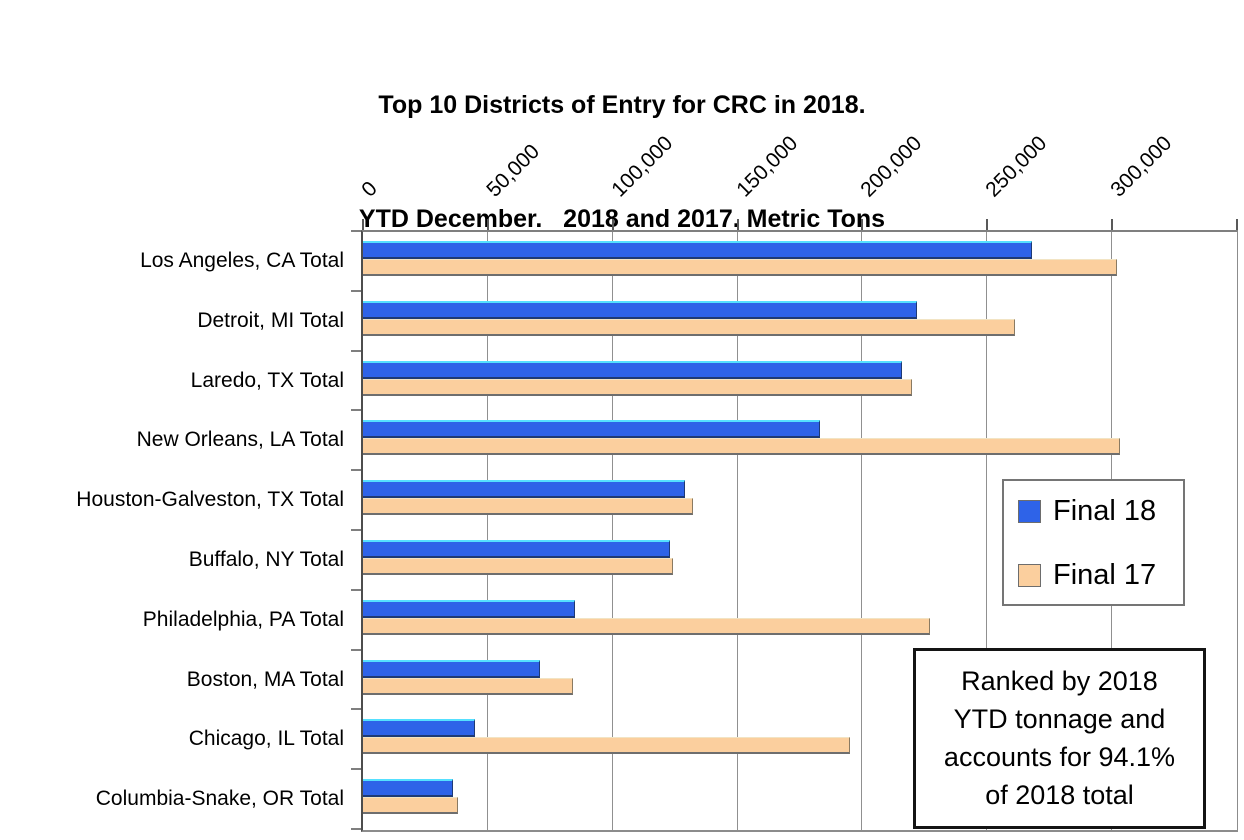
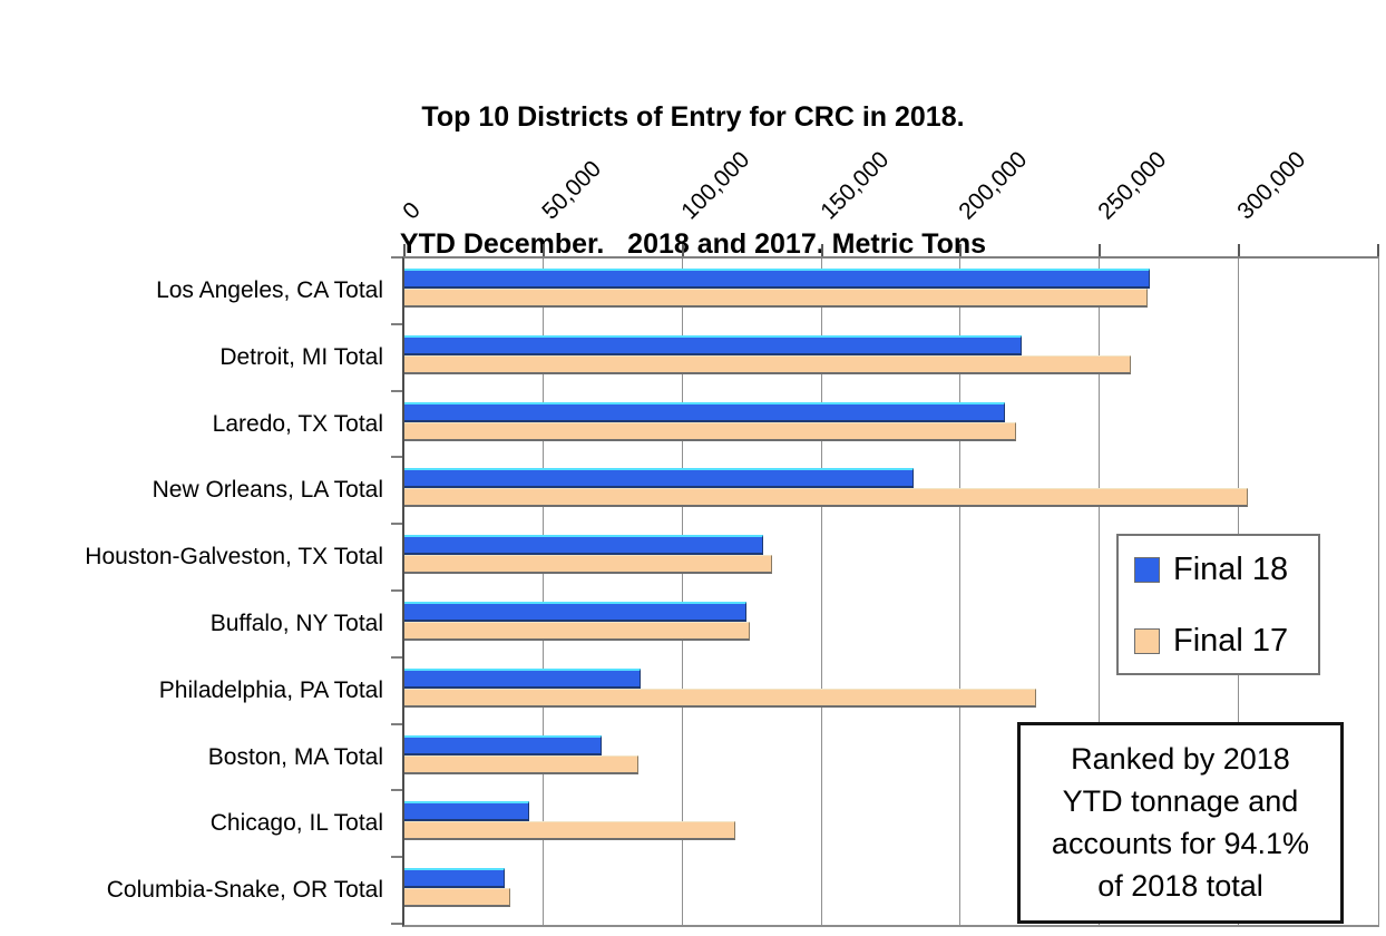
Final 17/Los Angeles, CA Total: 302000 -> 267000
Final 17/Chicago, IL Total: 195000 -> 119000
